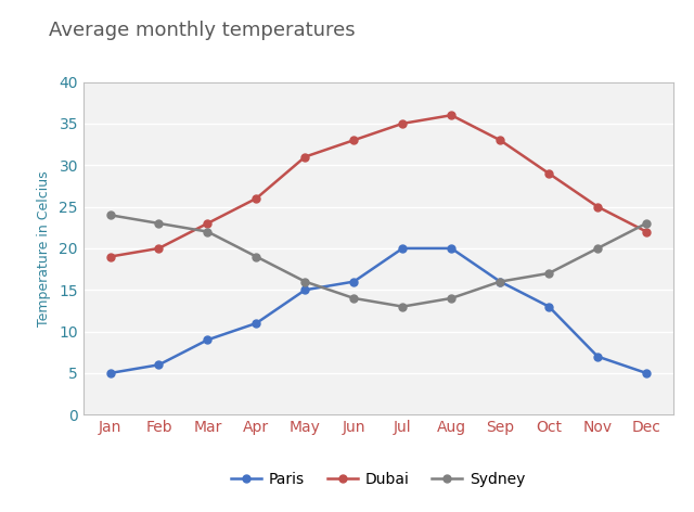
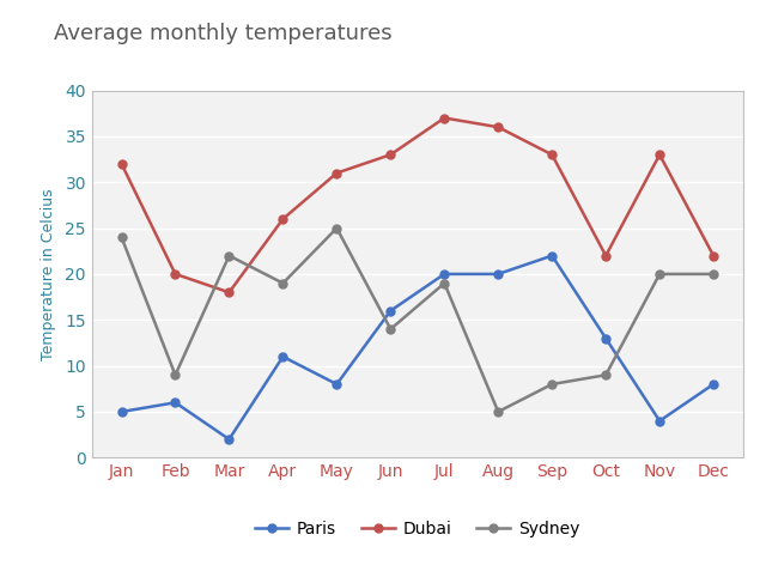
Dubai/Jan: 19 -> 32
Sydney/Feb: 23 -> 9
Paris/Mar: 9 -> 2
Dubai/Mar: 23 -> 18
Paris/May: 15 -> 8
Sydney/May: 16 -> 25
Dubai/Jul: 35 -> 37
Sydney/Jul: 13 -> 19
Sydney/Aug: 14 -> 5
Paris/Sep: 16 -> 22
Sydney/Sep: 16 -> 8
Dubai/Oct: 29 -> 22
Sydney/Oct: 17 -> 9
Paris/Nov: 7 -> 4
Dubai/Nov: 25 -> 33
Paris/Dec: 5 -> 8
Sydney/Dec: 23 -> 20
